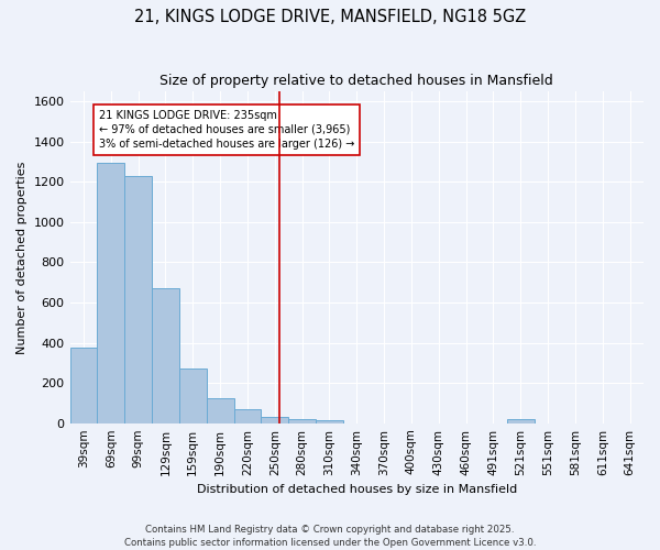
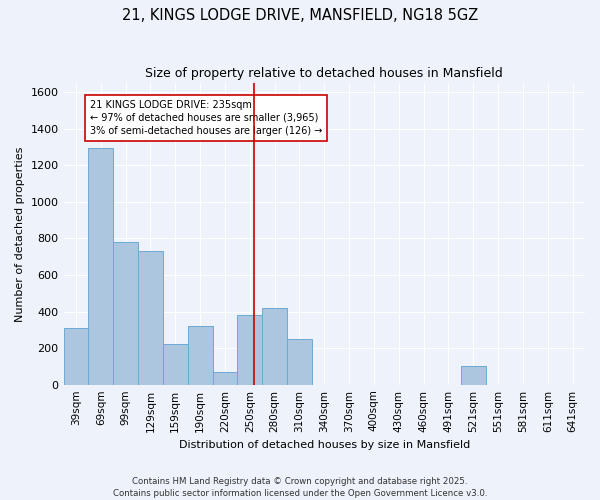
39sqm: 380 -> 310
99sqm: 1230 -> 780
129sqm: 670 -> 730
159sqm: 270 -> 220
190sqm: 120 -> 320
250sqm: 30 -> 380
280sqm: 20 -> 420
310sqm: 10 -> 250
521sqm: 20 -> 100
